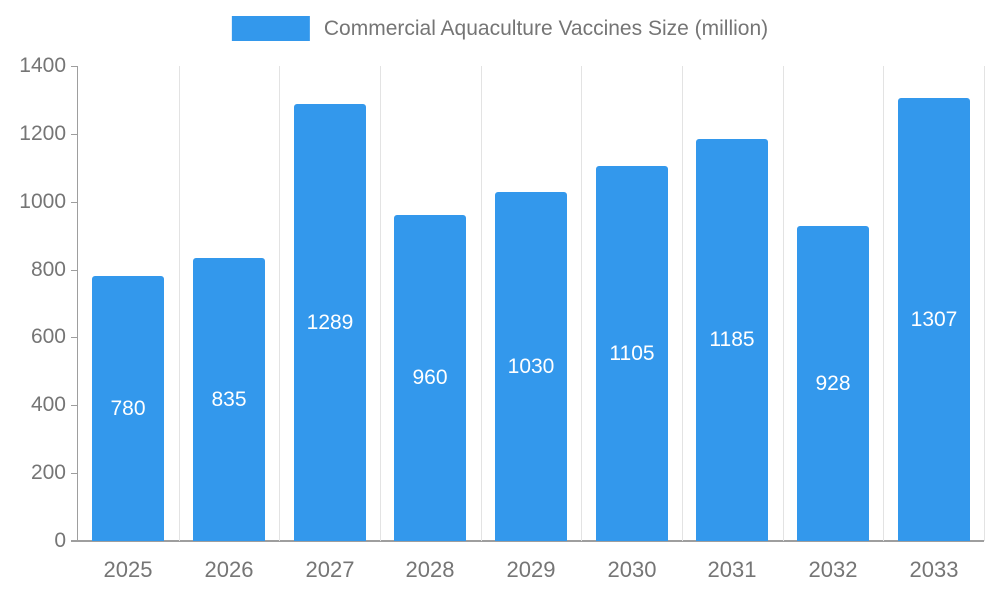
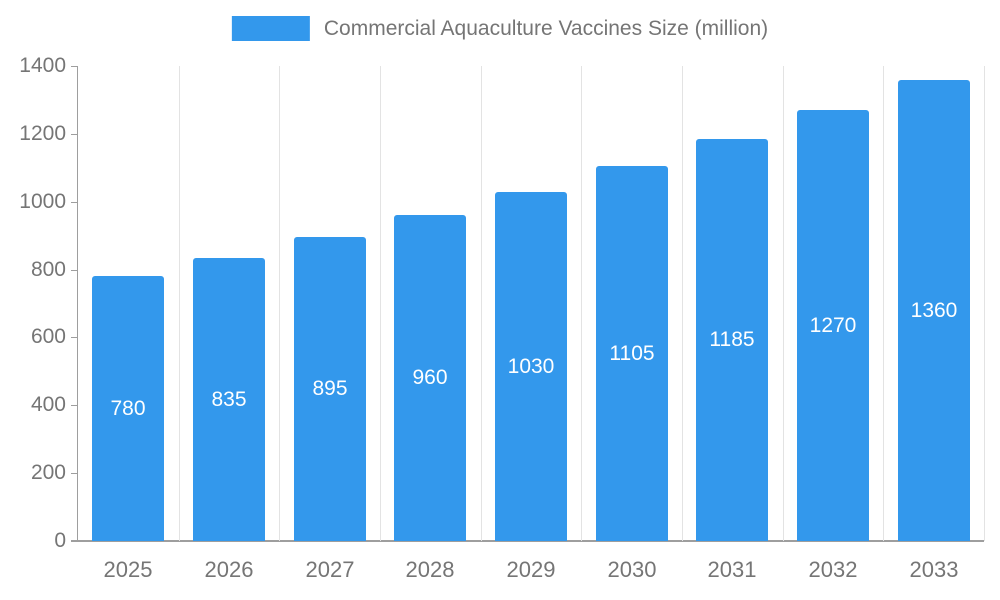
2027: 1289 -> 895
2032: 928 -> 1270
2033: 1307 -> 1360
